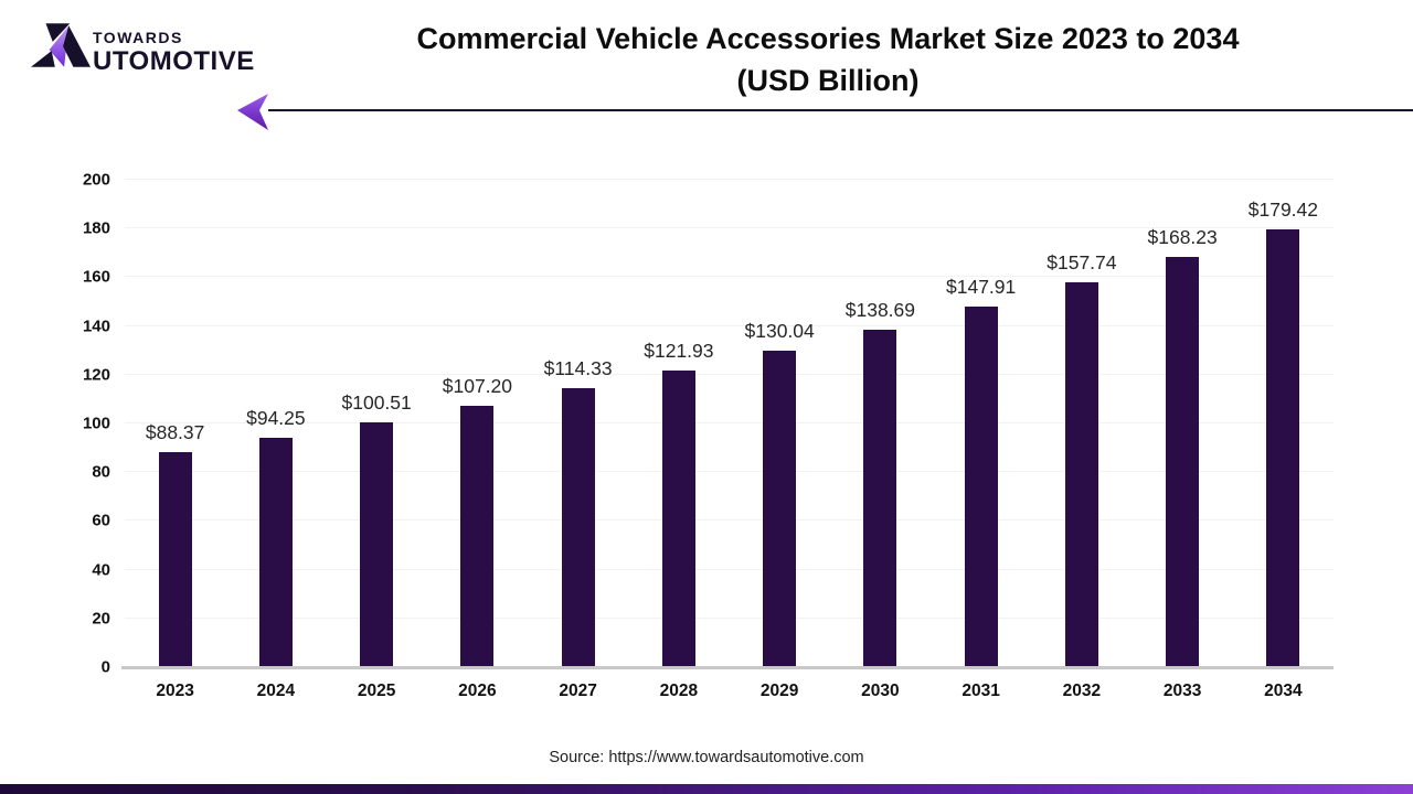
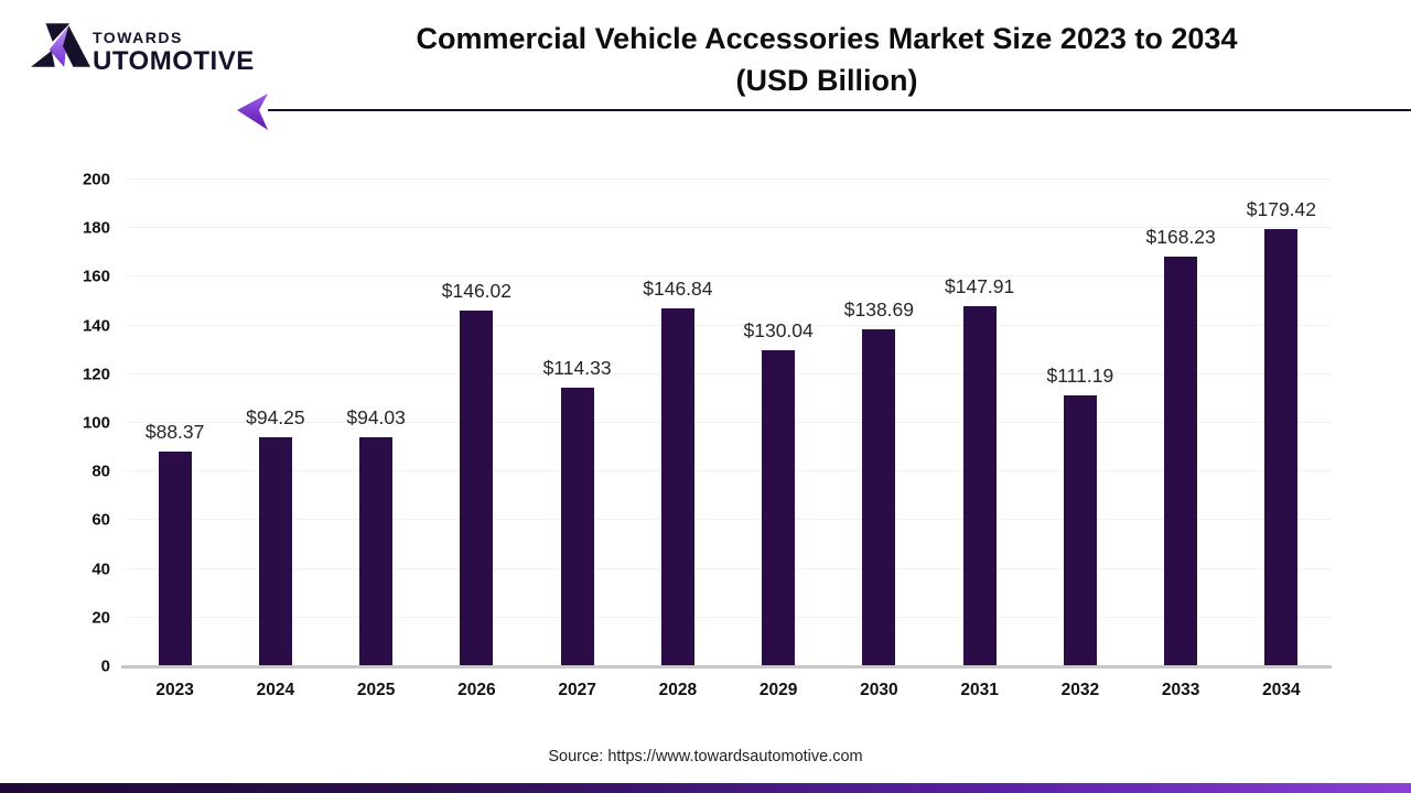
2025: $100.51 -> $94.03
2026: $107.20 -> $146.02
2028: $121.93 -> $146.84
2032: $157.74 -> $111.19
